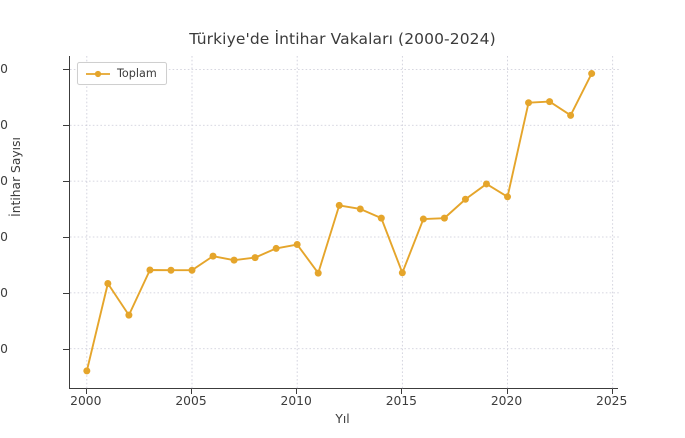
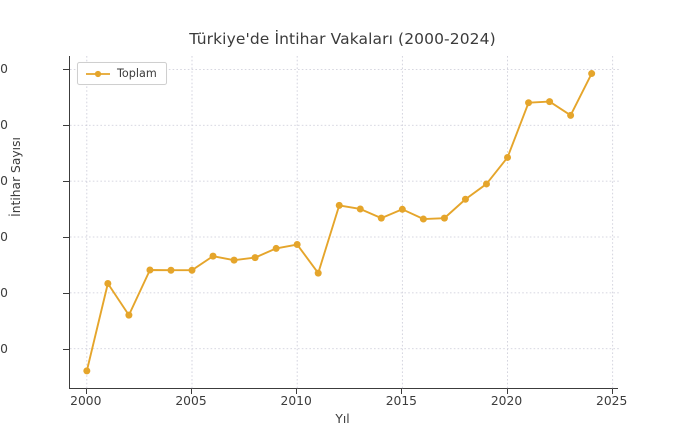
2015: 2680 -> 3250
2020: 3360 -> 3710
